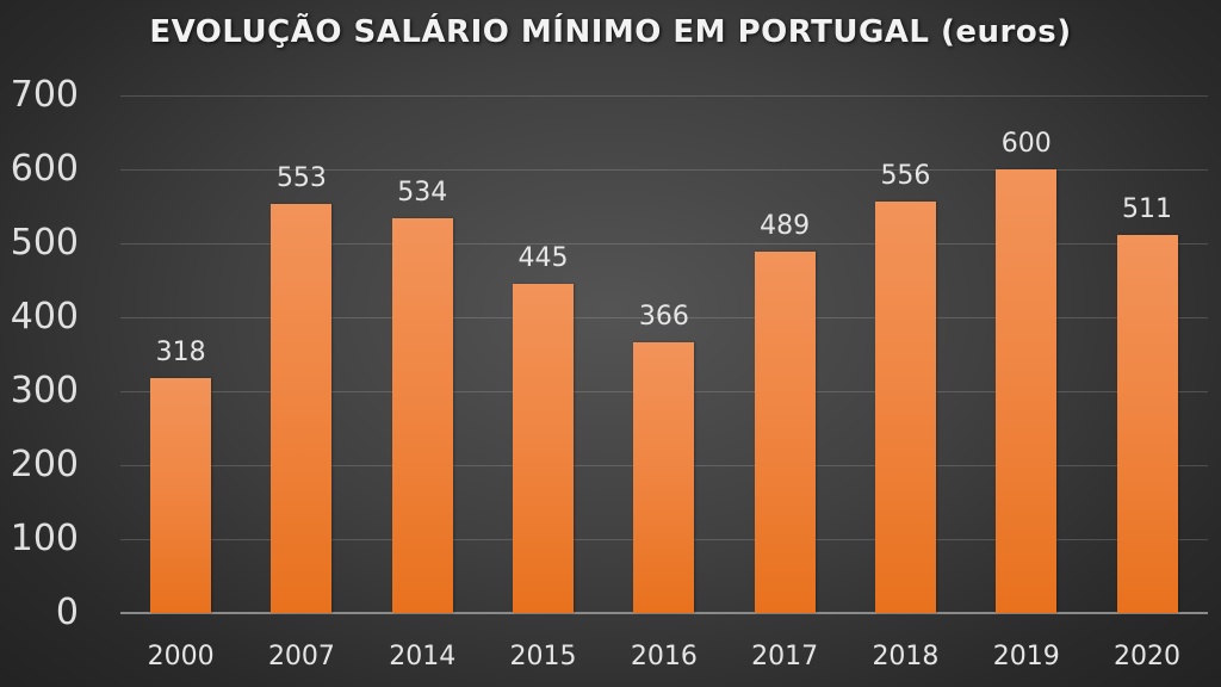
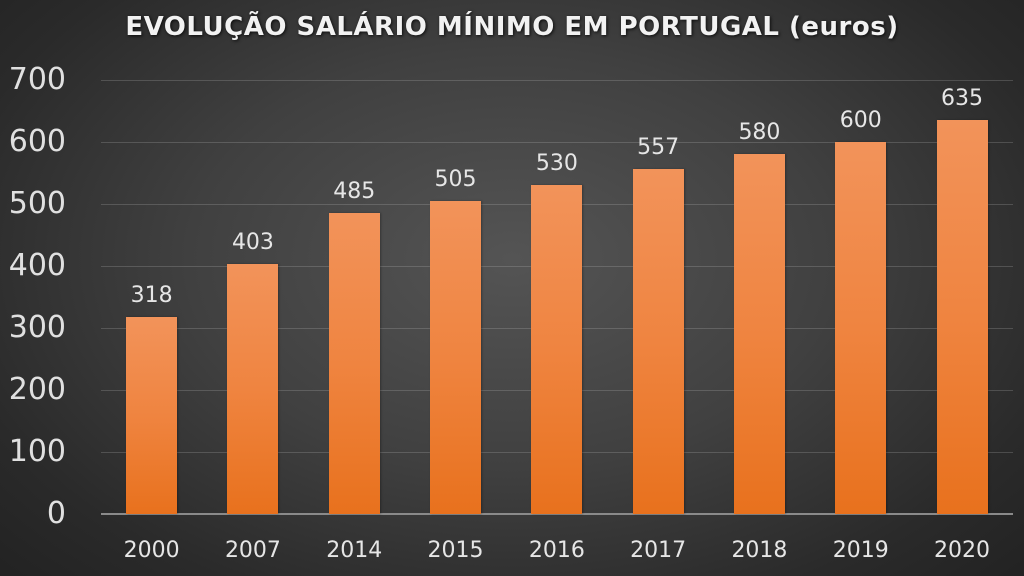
2007: 553 -> 403
2014: 534 -> 485
2015: 445 -> 505
2016: 366 -> 530
2017: 489 -> 557
2018: 556 -> 580
2020: 511 -> 635
